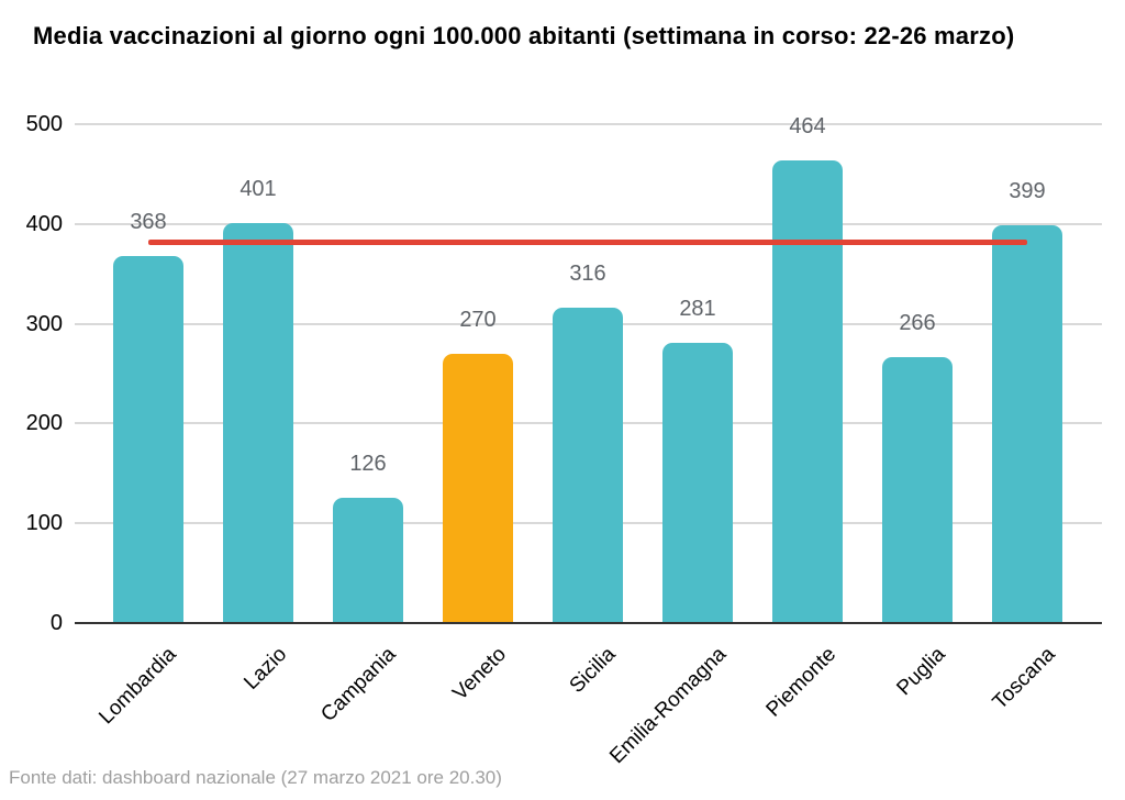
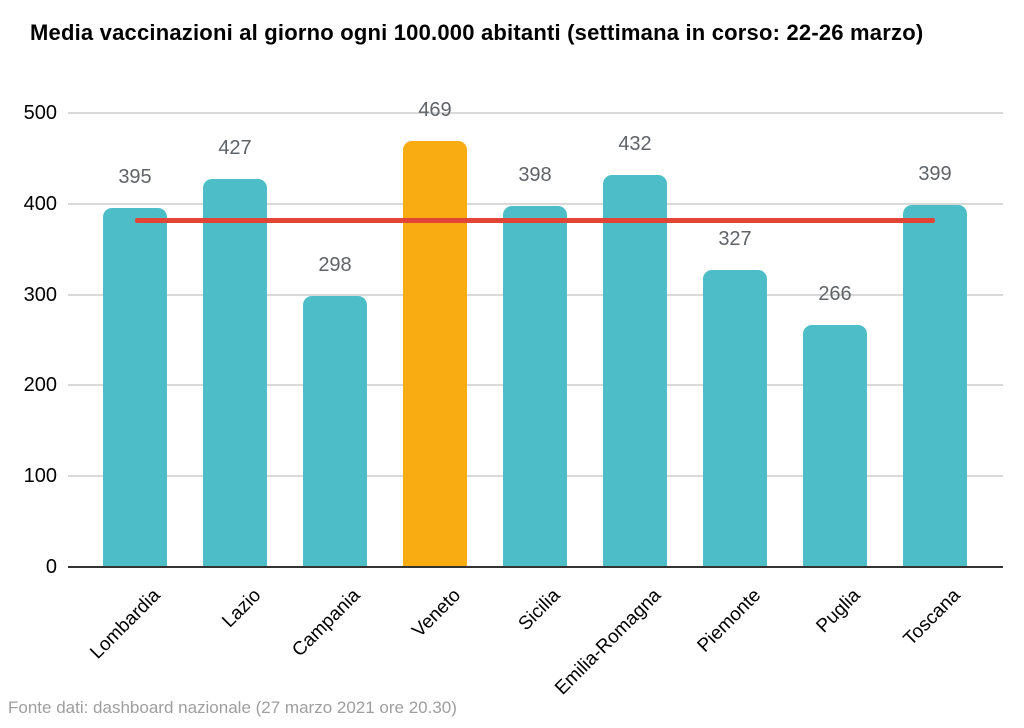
Lombardia: 368 -> 395
Lazio: 401 -> 427
Campania: 126 -> 298
Veneto: 270 -> 469
Sicilia: 316 -> 398
Emilia-Romagna: 281 -> 432
Piemonte: 464 -> 327
